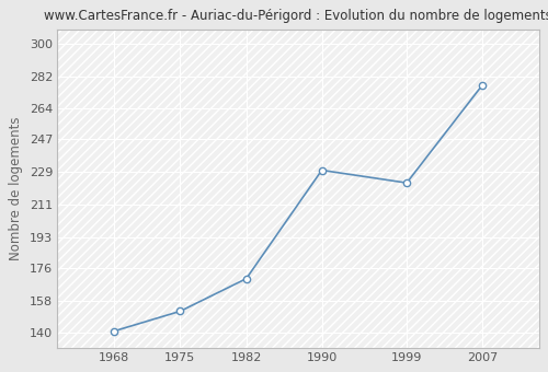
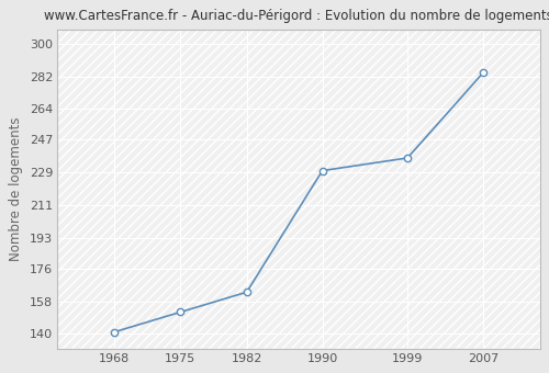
1982: 170 -> 163
1999: 223 -> 237
2007: 277 -> 284
